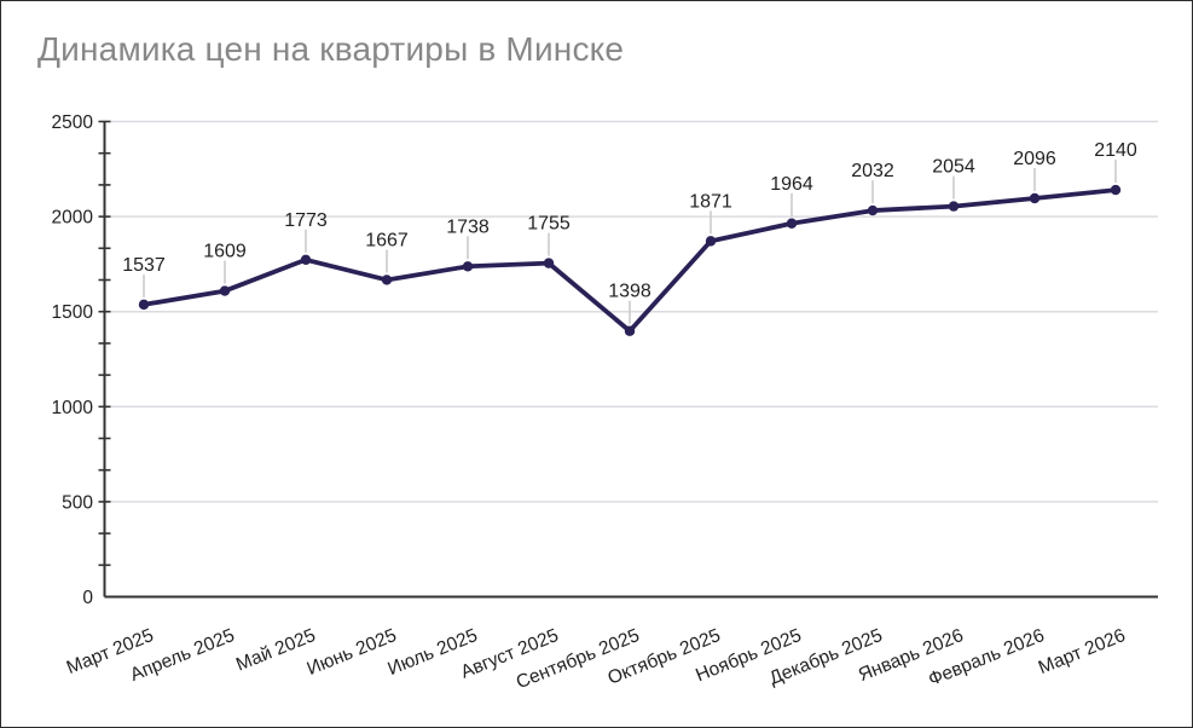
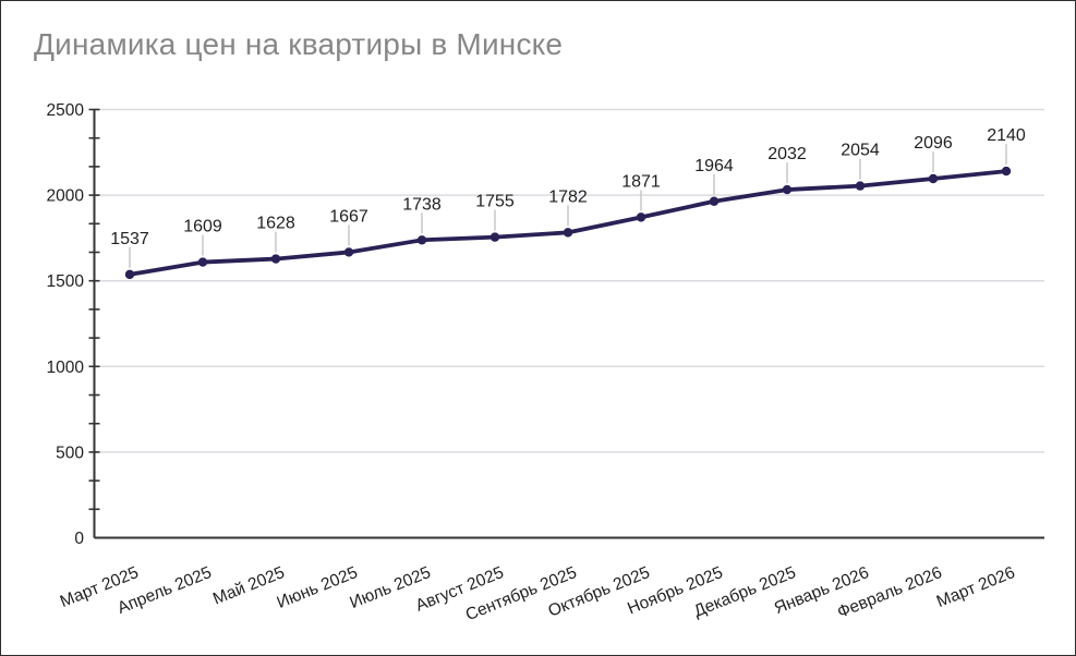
Май 2025: 1773 -> 1628
Сентябрь 2025: 1398 -> 1782
